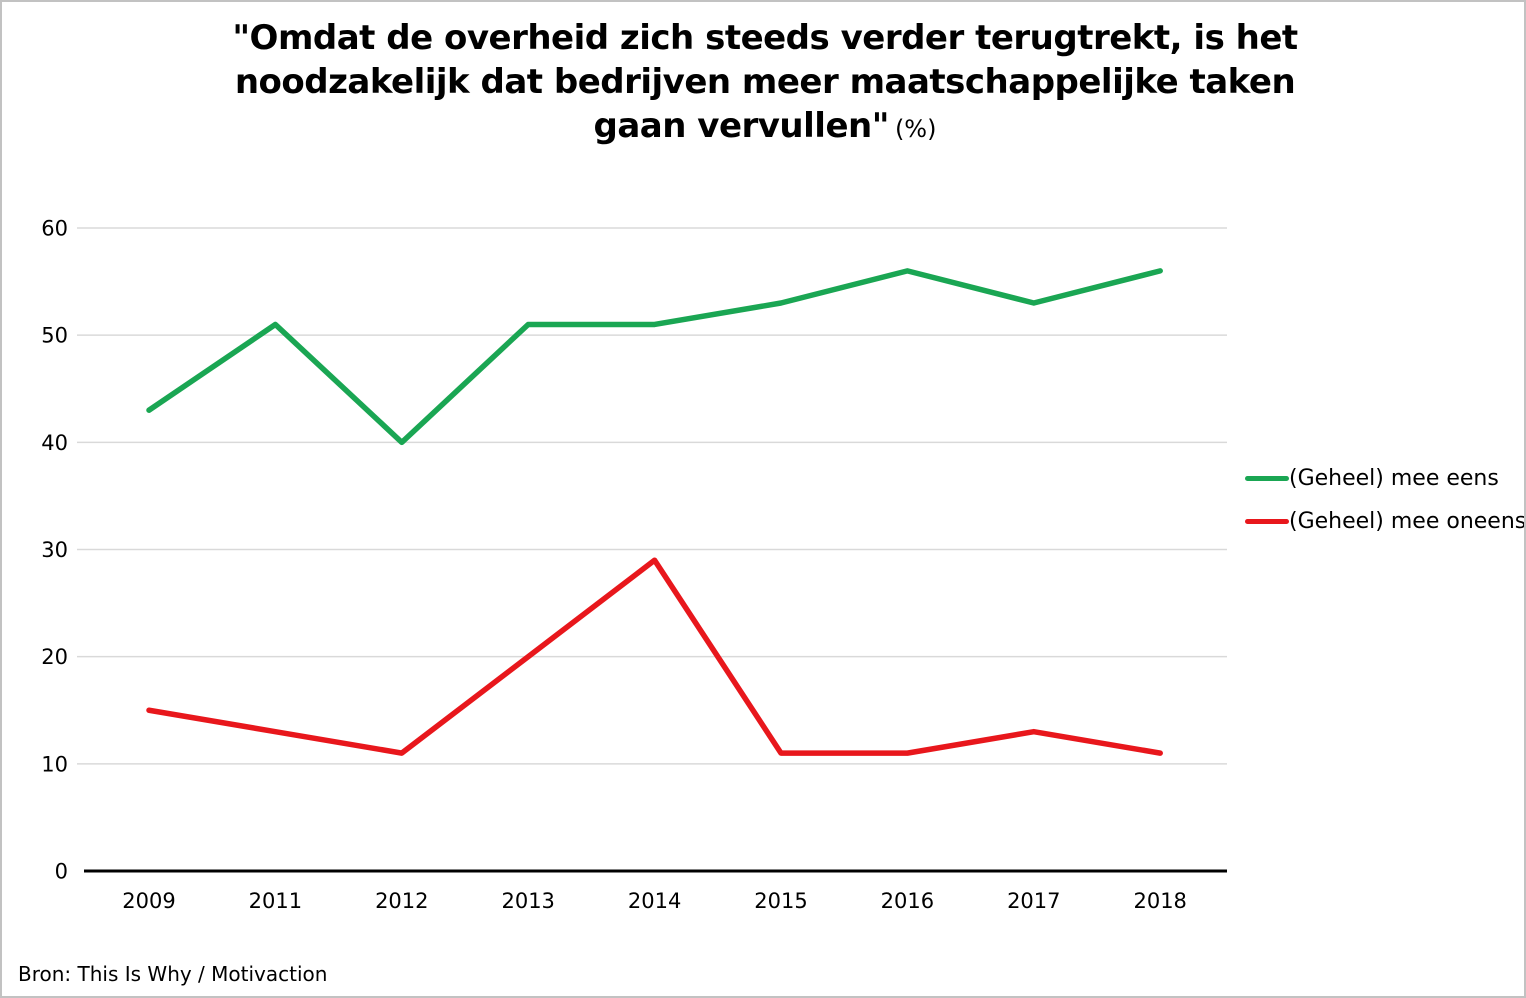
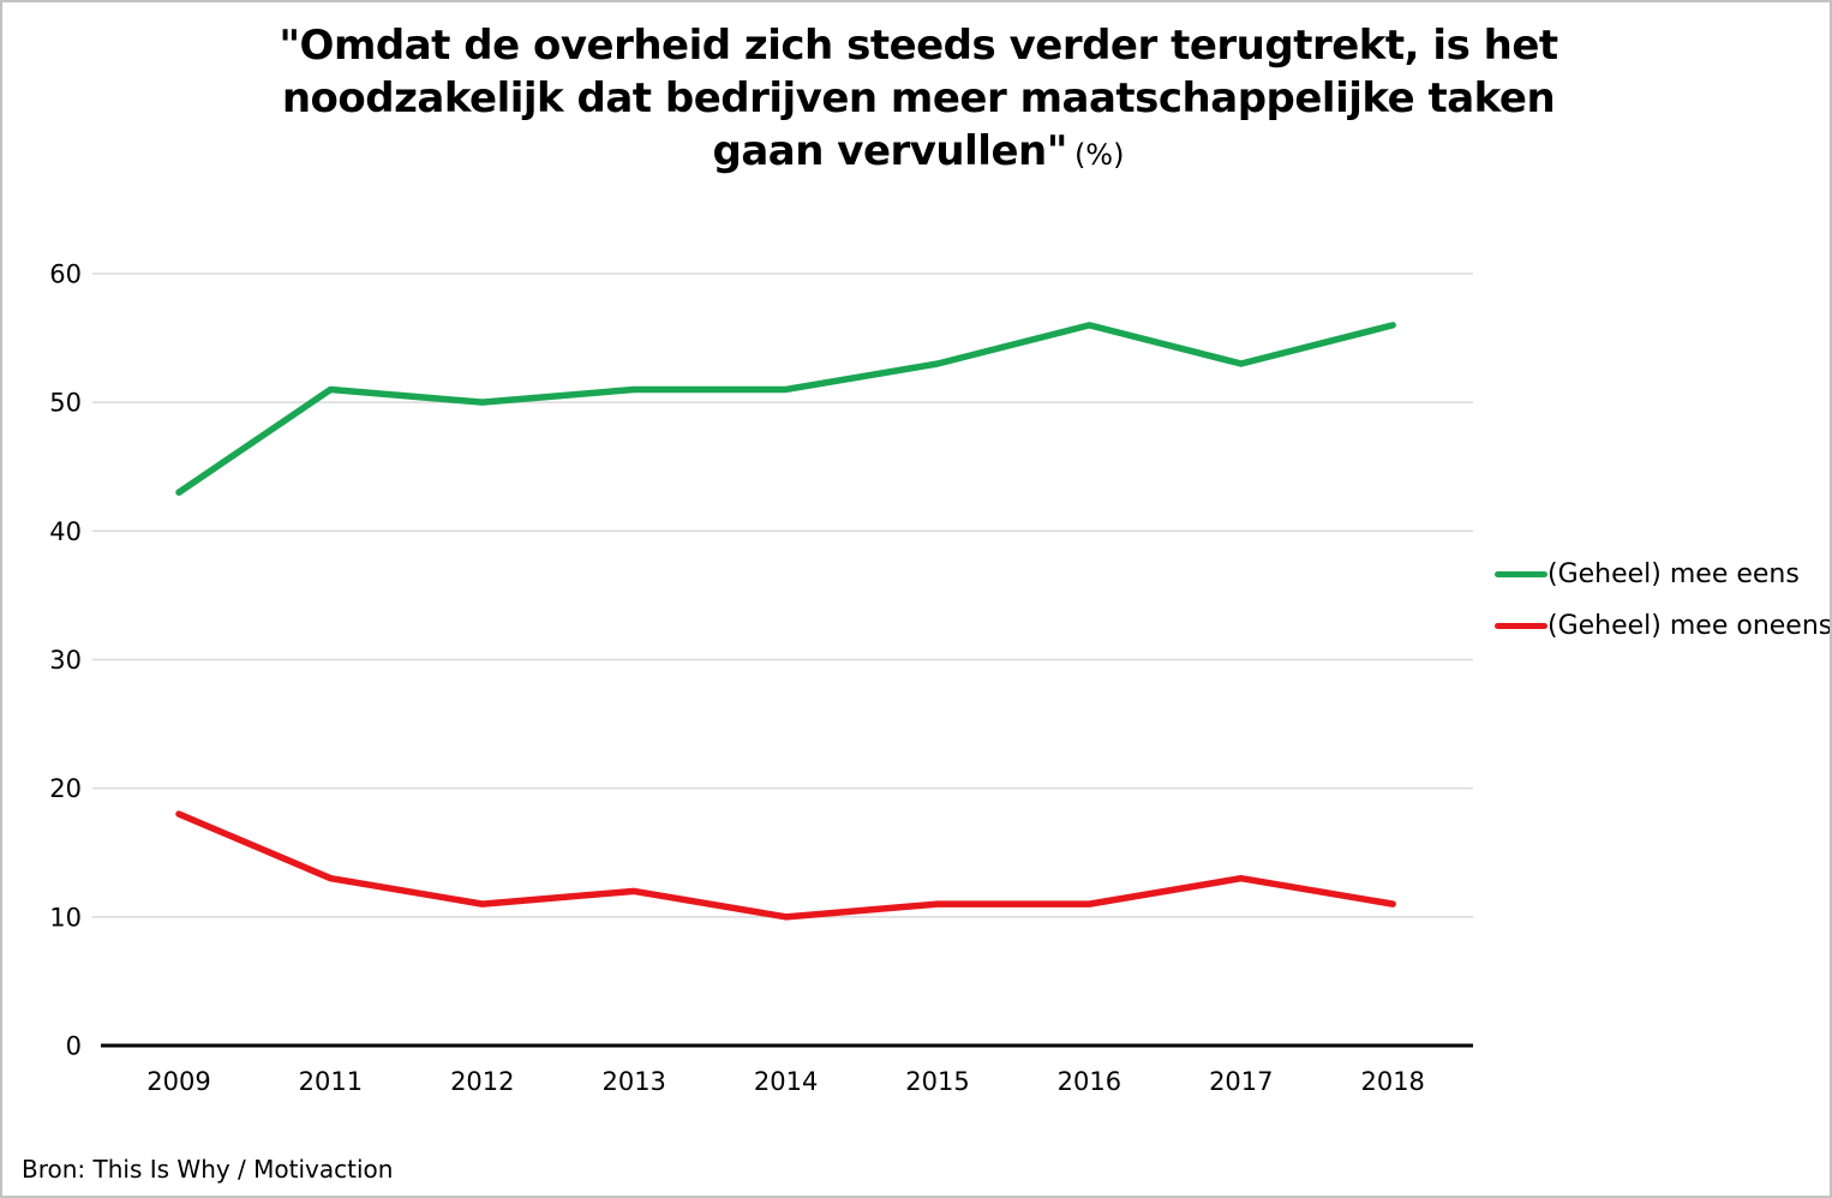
(Geheel) mee oneens/2009: 15 -> 18
(Geheel) mee eens/2012: 40 -> 50
(Geheel) mee oneens/2013: 20 -> 12
(Geheel) mee oneens/2014: 29 -> 10
